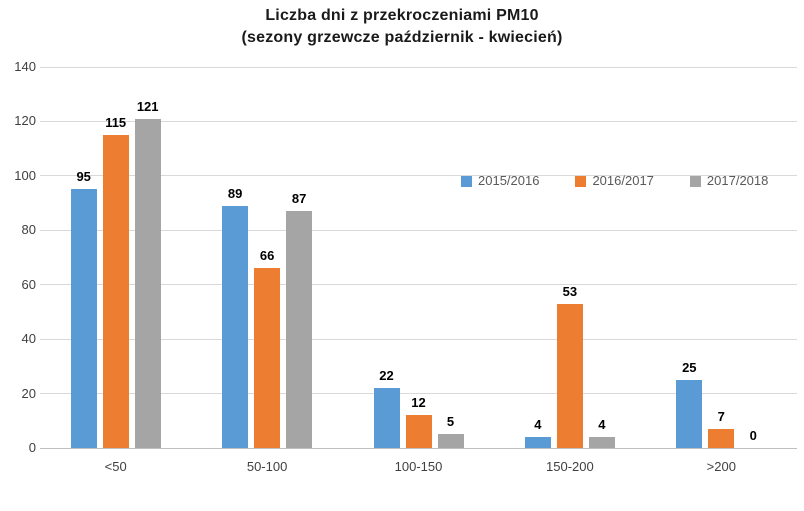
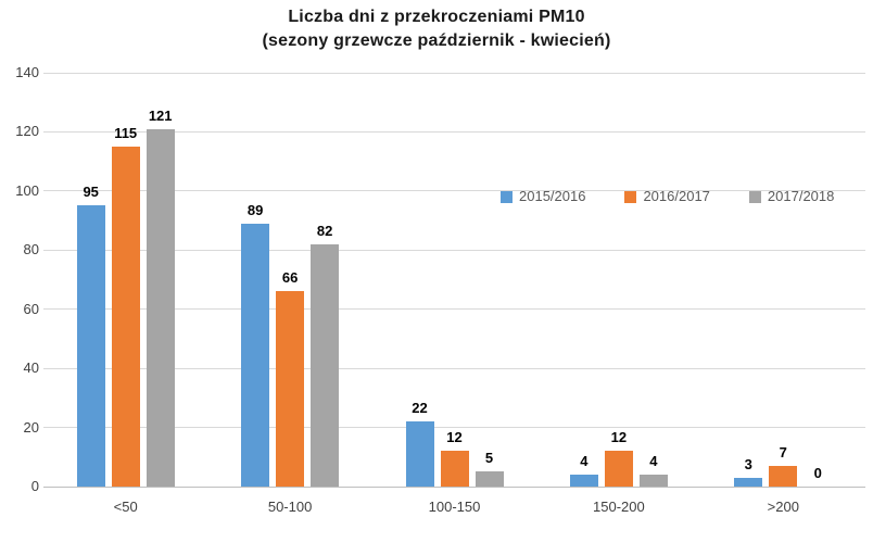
2017/2018/50-100: 87 -> 82
2016/2017/150-200: 53 -> 12
2015/2016/>200: 25 -> 3
